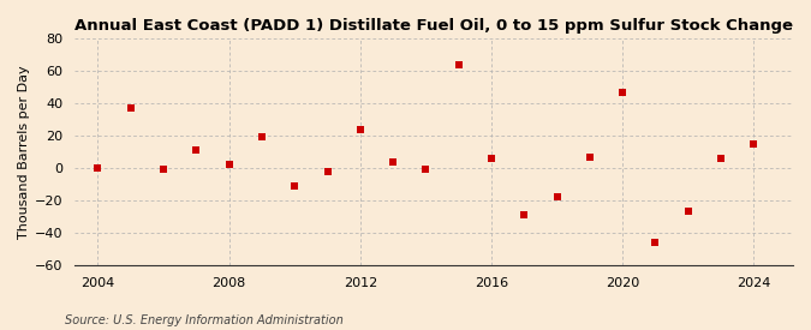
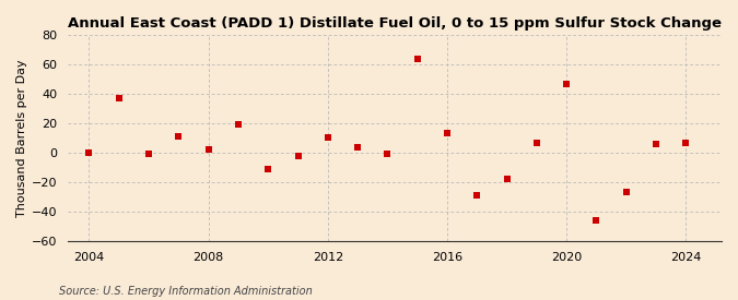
2012: 24 -> 10
2016: 6 -> 13
2024: 15 -> 7
